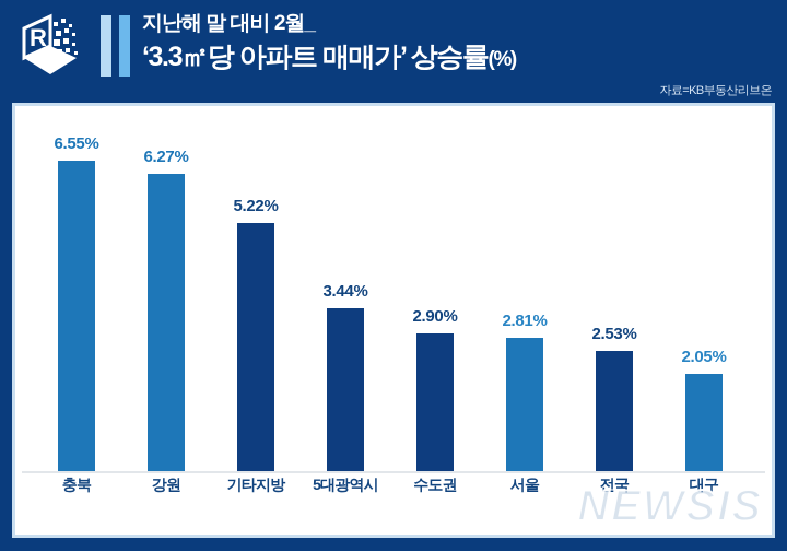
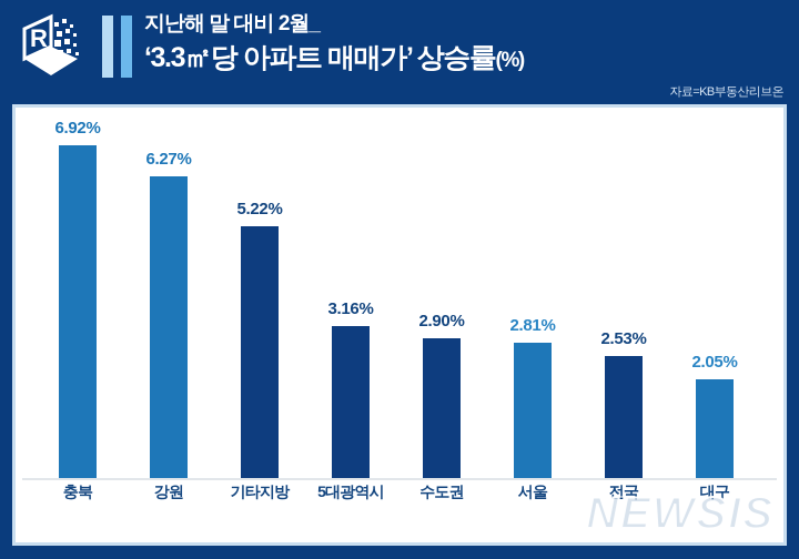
충북: 6.55% -> 6.92%
5대광역시: 3.44% -> 3.16%
